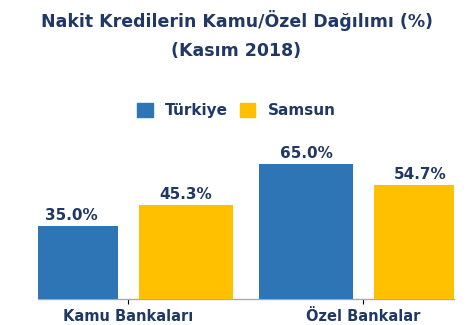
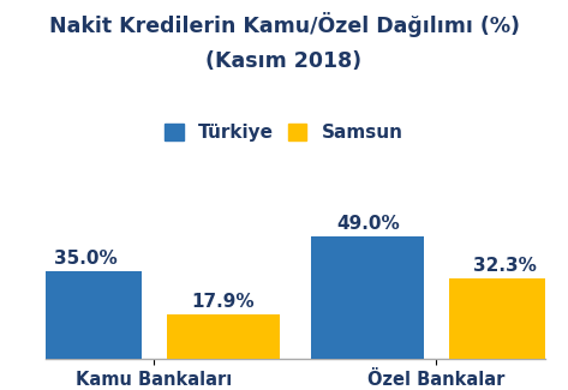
Samsun/Kamu Bankaları: 45.3% -> 17.9%
Türkiye/Özel Bankalar: 65.0% -> 49.0%
Samsun/Özel Bankalar: 54.7% -> 32.3%
